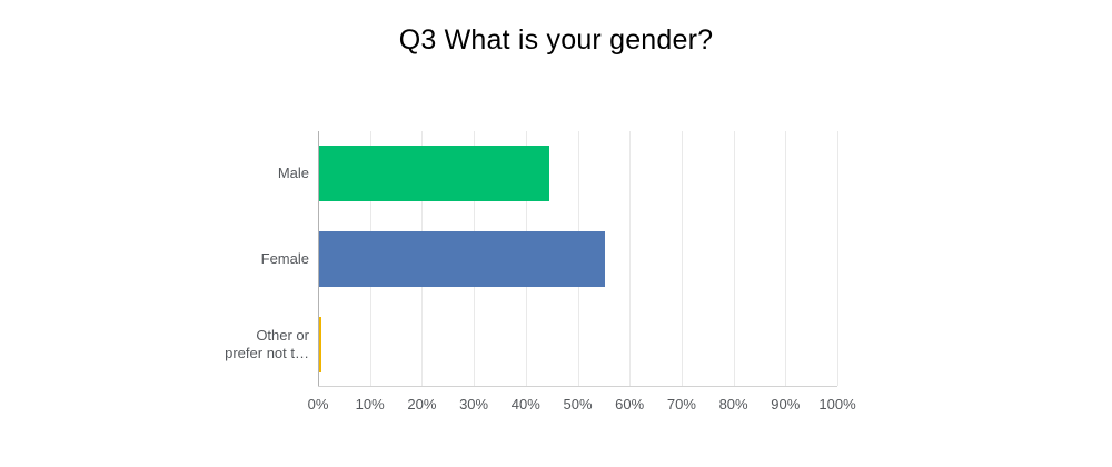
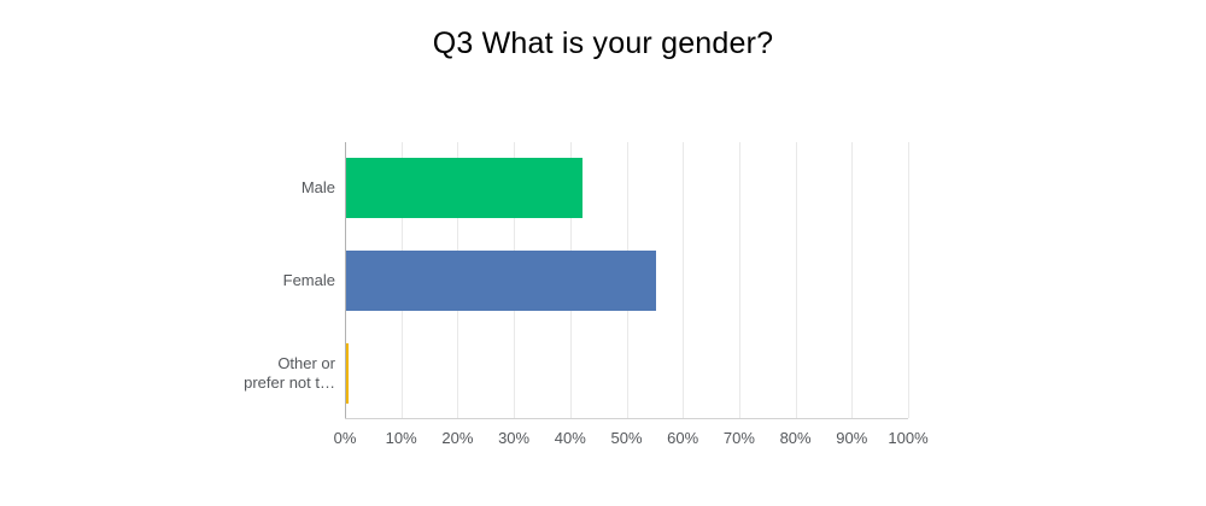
Male: 44% -> 42%
